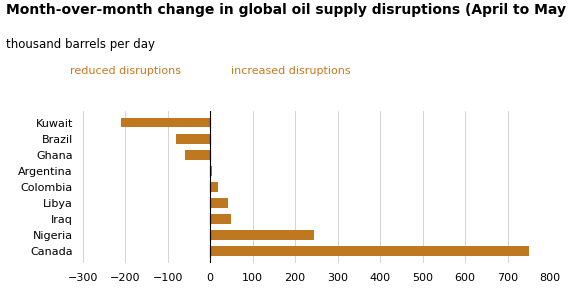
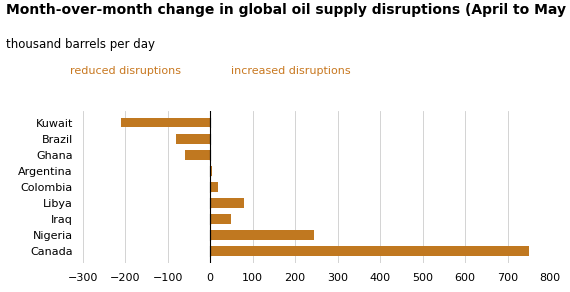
Libya: 42 -> 80
